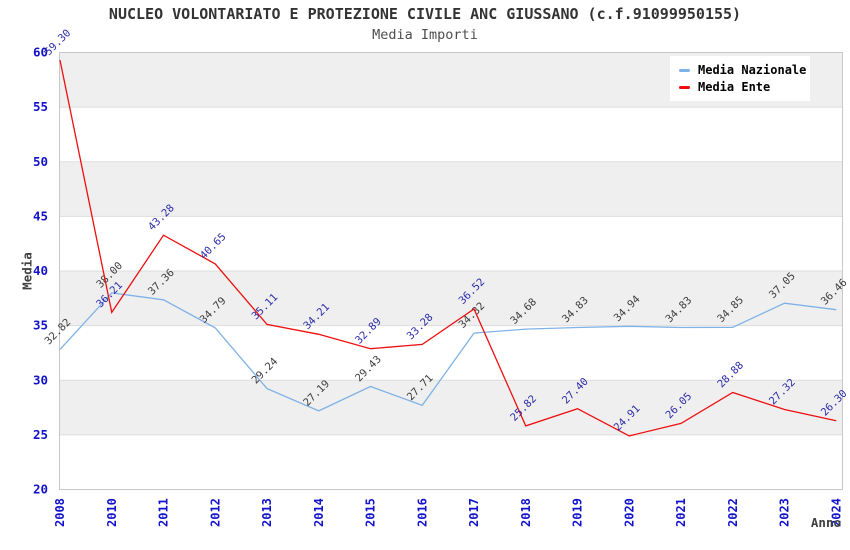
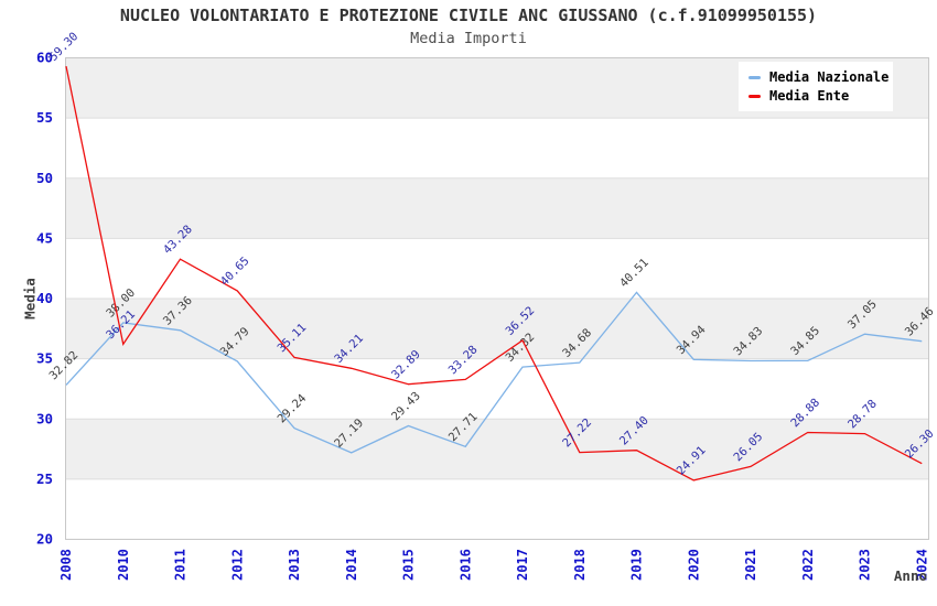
Media Ente/2018: 25.82 -> 27.22
Media Nazionale/2019: 34.83 -> 40.51
Media Ente/2023: 27.32 -> 28.78
